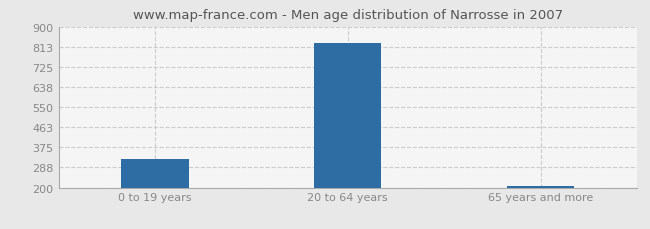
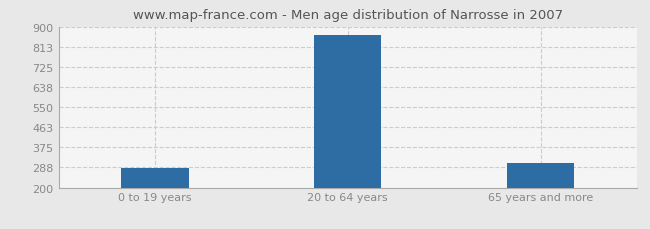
0 to 19 years: 325 -> 285
20 to 64 years: 827 -> 865
65 years and more: 209 -> 305
